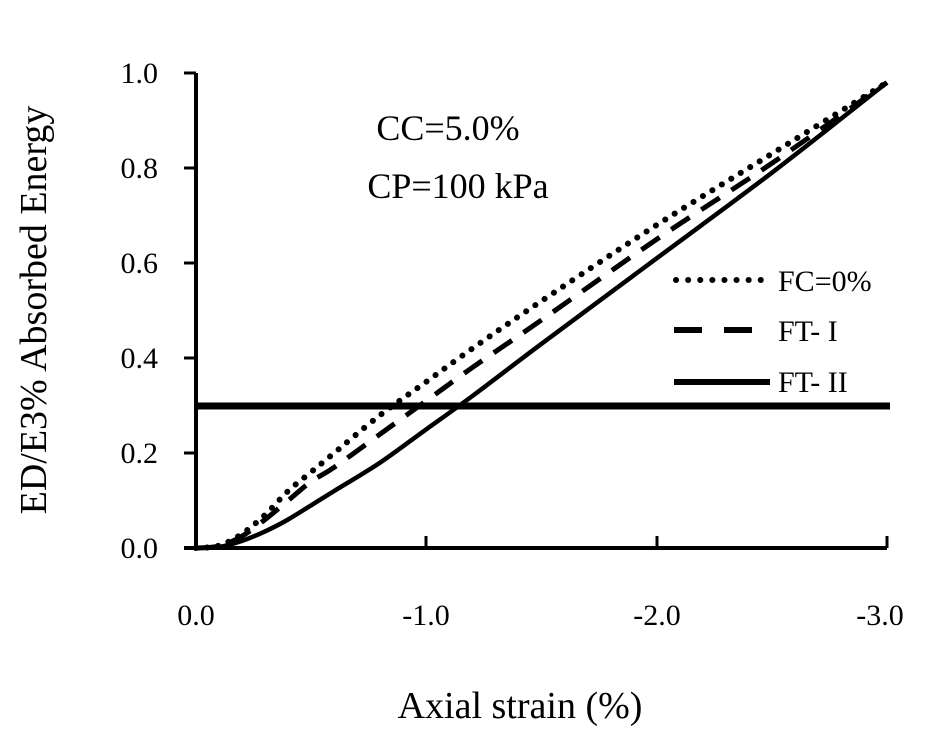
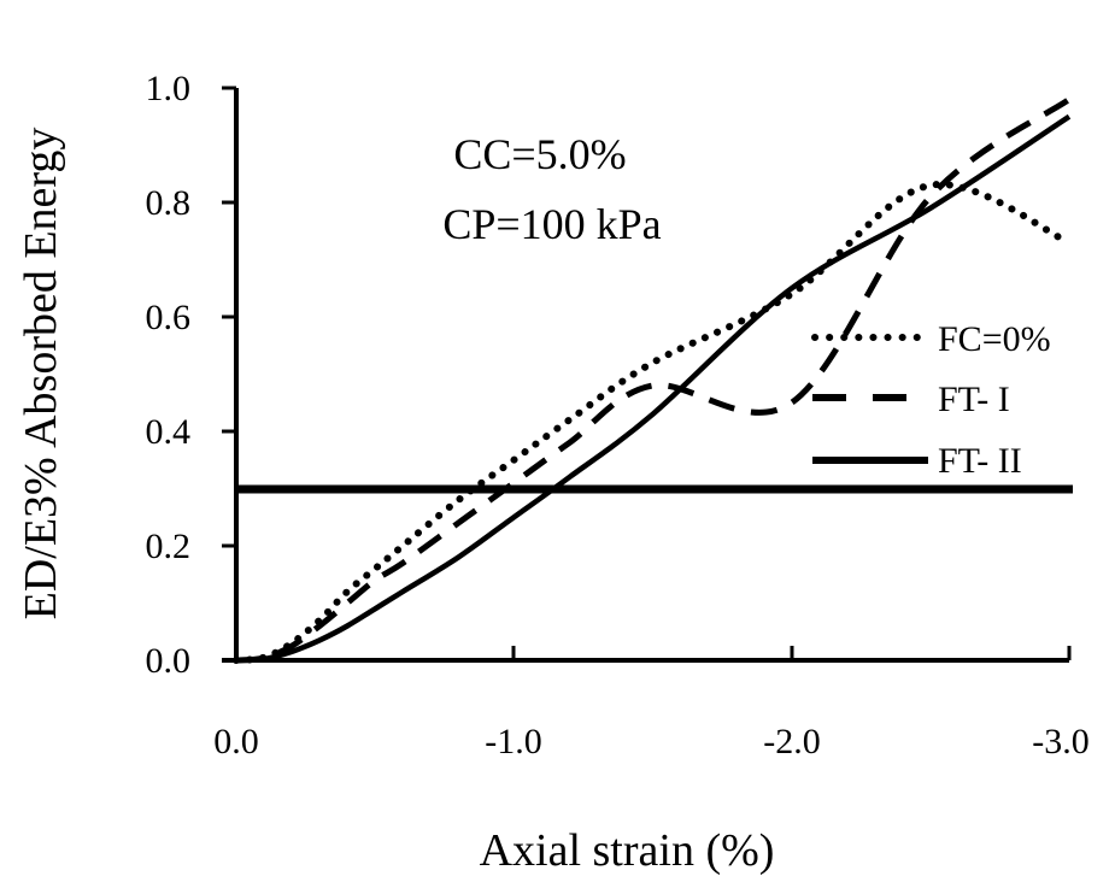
FC=0%/-2.0: 0.68 -> 0.64
FT- I/-2.0: 0.65 -> 0.45
FT- II/-2.0: 0.61 -> 0.65
FC=0%/-3.0: 0.98 -> 0.73
FT- II/-3.0: 0.98 -> 0.95
